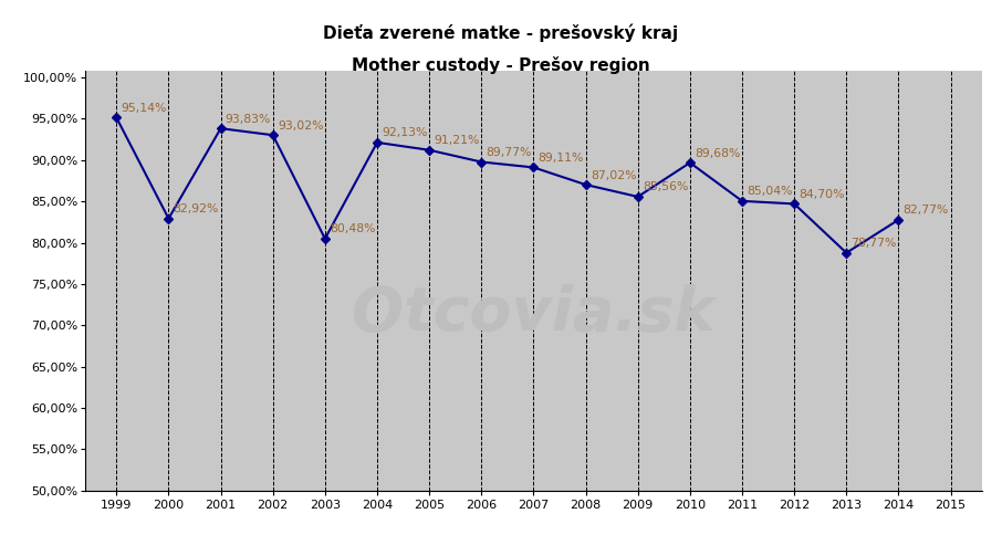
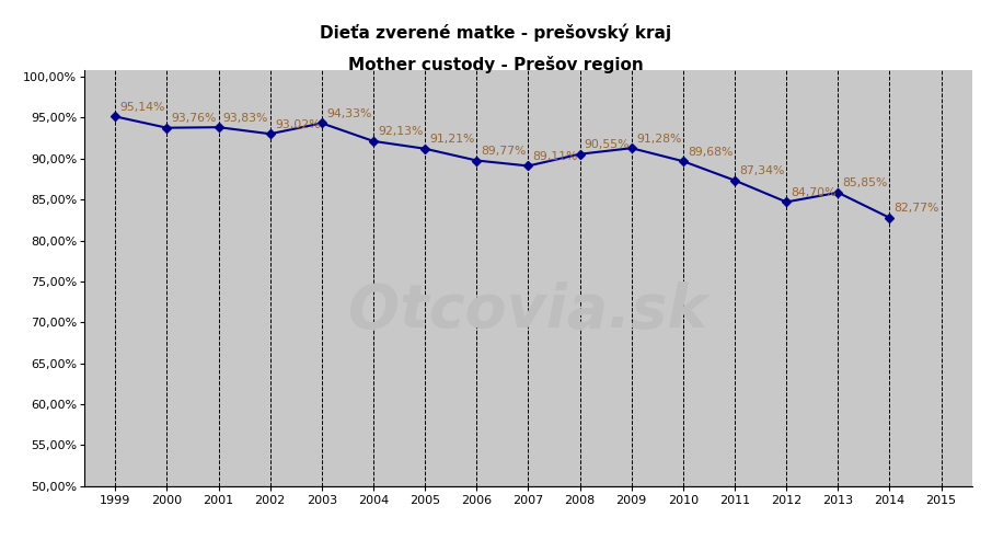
2000: 82,92% -> 93,76%
2003: 80,48% -> 94,33%
2008: 87,02% -> 90,55%
2009: 85,56% -> 91,28%
2011: 85,04% -> 87,34%
2013: 78,77% -> 85,85%
